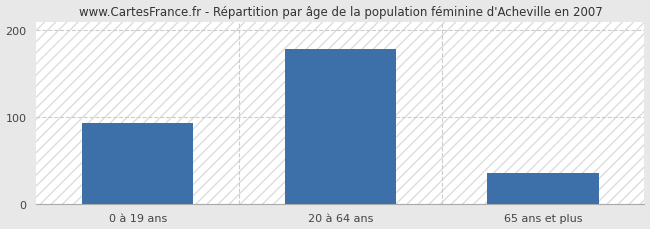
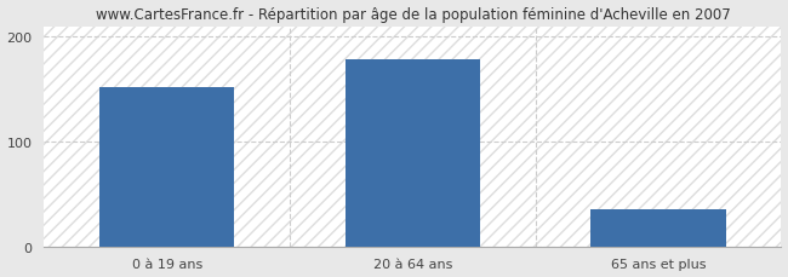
0 à 19 ans: 93 -> 152
